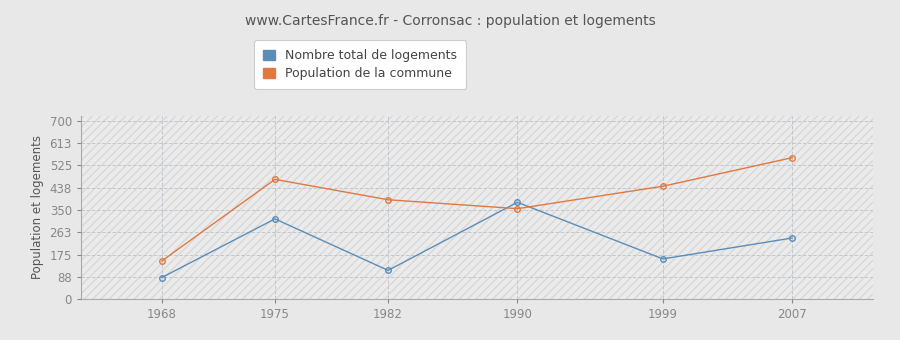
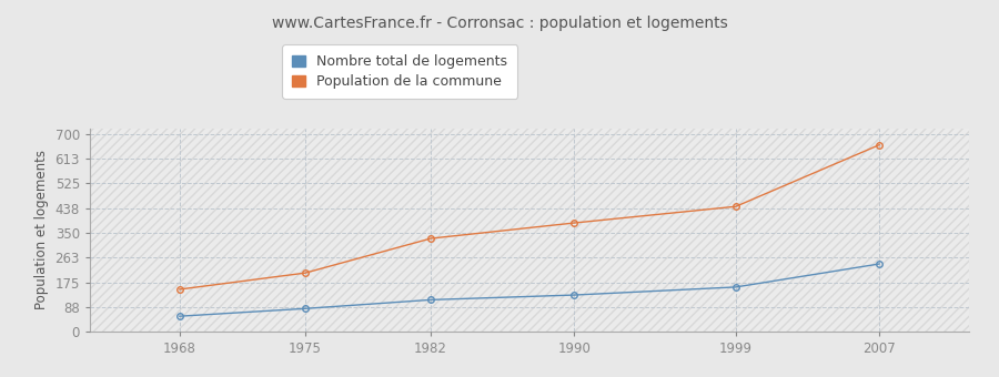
Nombre total de logements/1968: 85 -> 55
Nombre total de logements/1975: 315 -> 82
Population de la commune/1975: 470 -> 208
Population de la commune/1982: 390 -> 330
Nombre total de logements/1990: 380 -> 130
Population de la commune/1990: 355 -> 385
Population de la commune/2007: 555 -> 661
